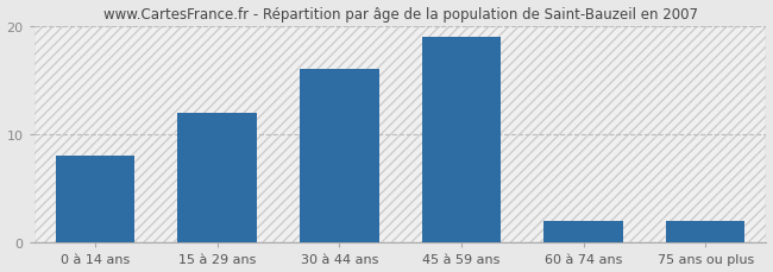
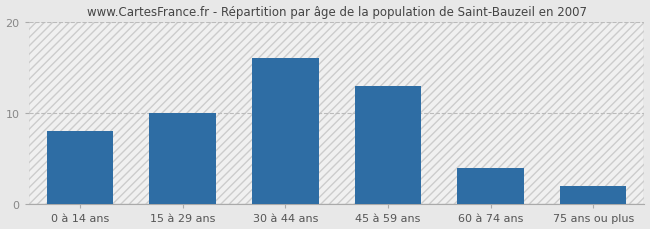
15 à 29 ans: 12 -> 10
45 à 59 ans: 19 -> 13
60 à 74 ans: 2 -> 4
